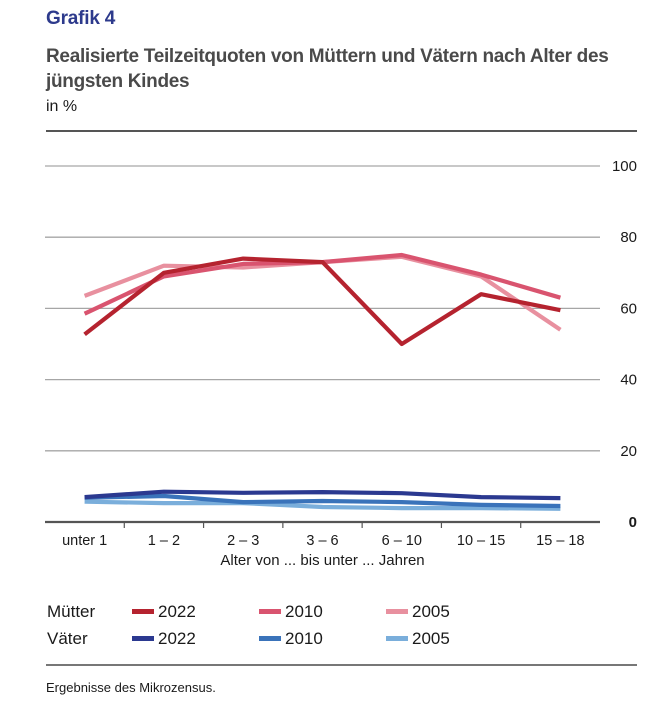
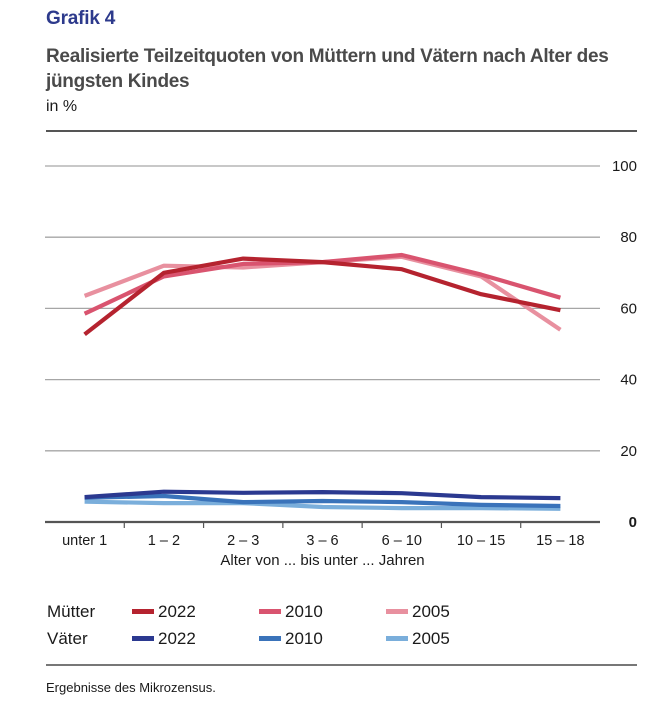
Mütter 2022/6 – 10: 50 -> 71
